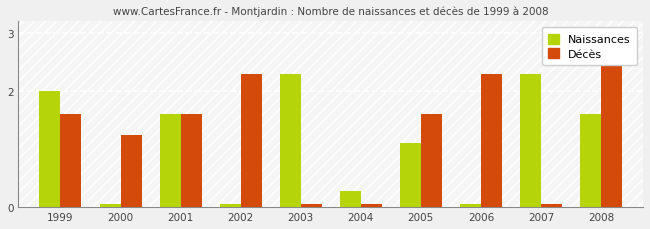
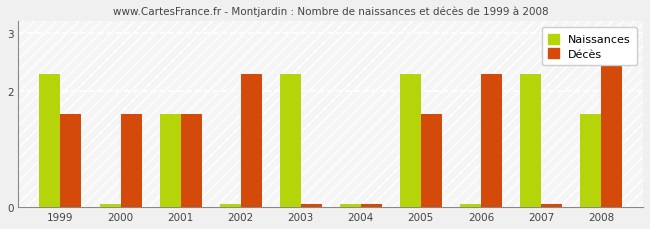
Naissances/1999: 2.00 -> 2.30
Décès/2000: 1.24 -> 1.60
Naissances/2004: 0.28 -> 0.05
Naissances/2005: 1.10 -> 2.30
